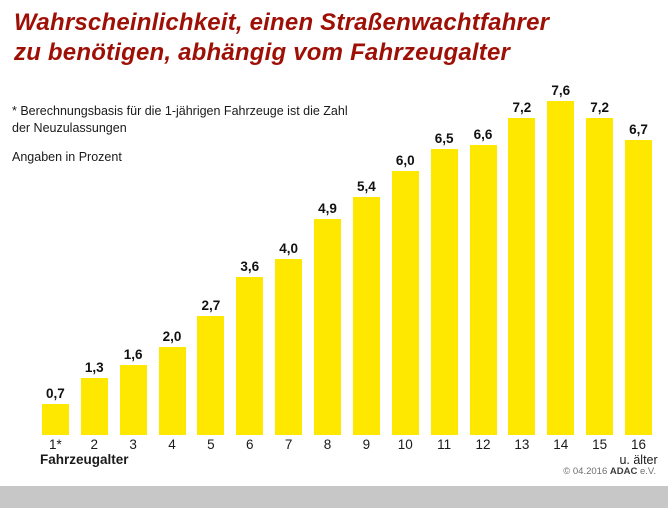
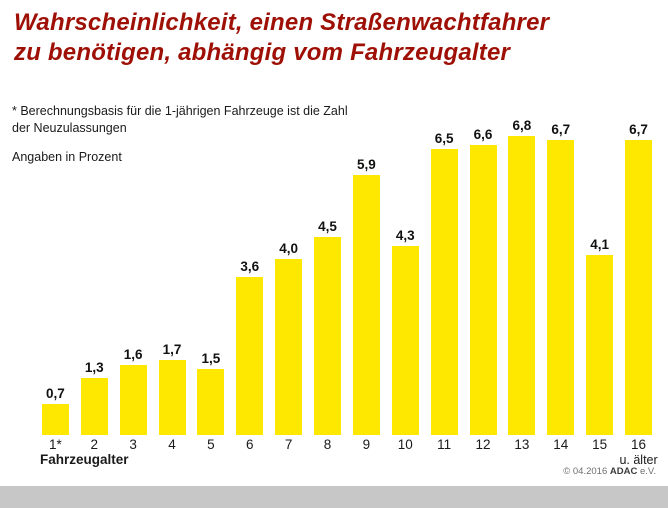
4: 2,0 -> 1,7
5: 2,7 -> 1,5
8: 4,9 -> 4,5
9: 5,4 -> 5,9
10: 6,0 -> 4,3
13: 7,2 -> 6,8
14: 7,6 -> 6,7
15: 7,2 -> 4,1
